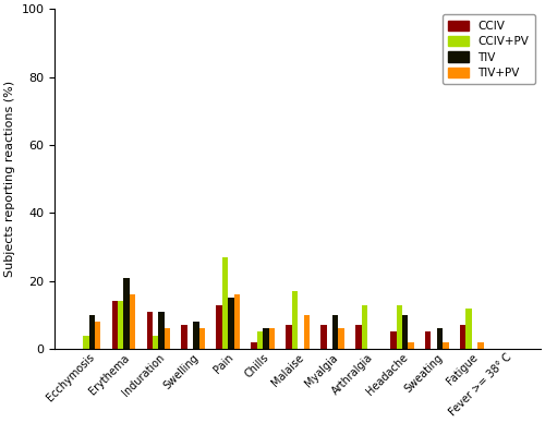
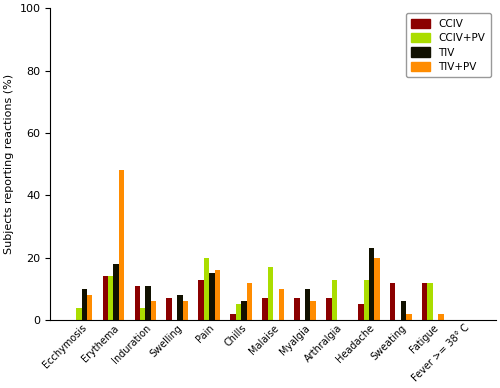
TIV/Erythema: 21 -> 18
TIV+PV/Erythema: 16 -> 48
CCIV+PV/Pain: 27 -> 20
TIV+PV/Chills: 6 -> 12
TIV/Headache: 10 -> 23
TIV+PV/Headache: 2 -> 20
CCIV/Sweating: 5 -> 12
CCIV/Fatigue: 7 -> 12
